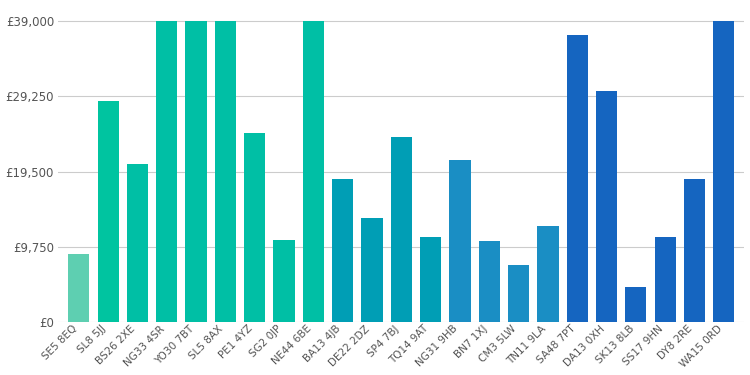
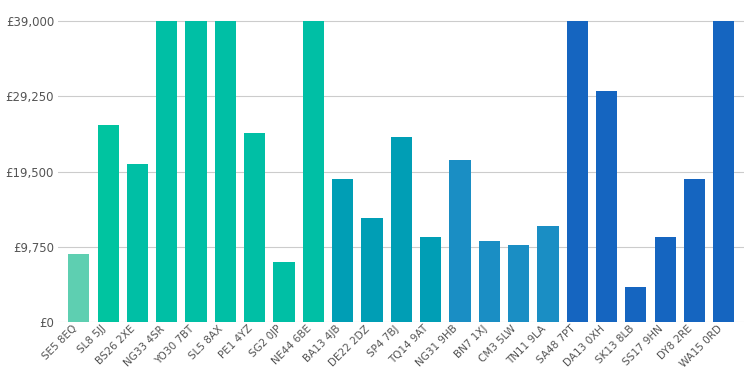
SL8 5JJ: £28,600 -> £25,500
SG2 0JP: £10,600 -> £7,800
CM3 5LW: £7,400 -> £10,000
SA48 7PT: £37,200 -> £39,000
